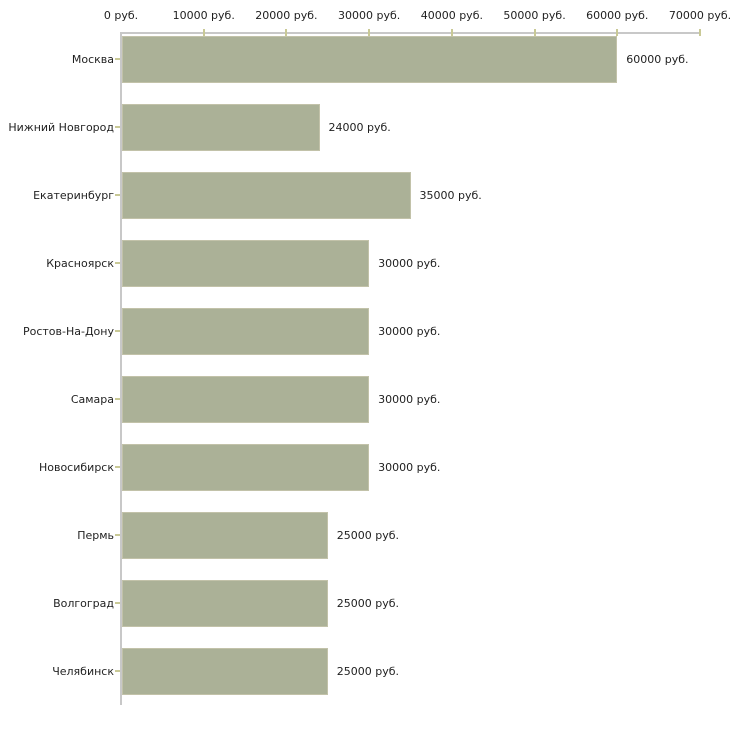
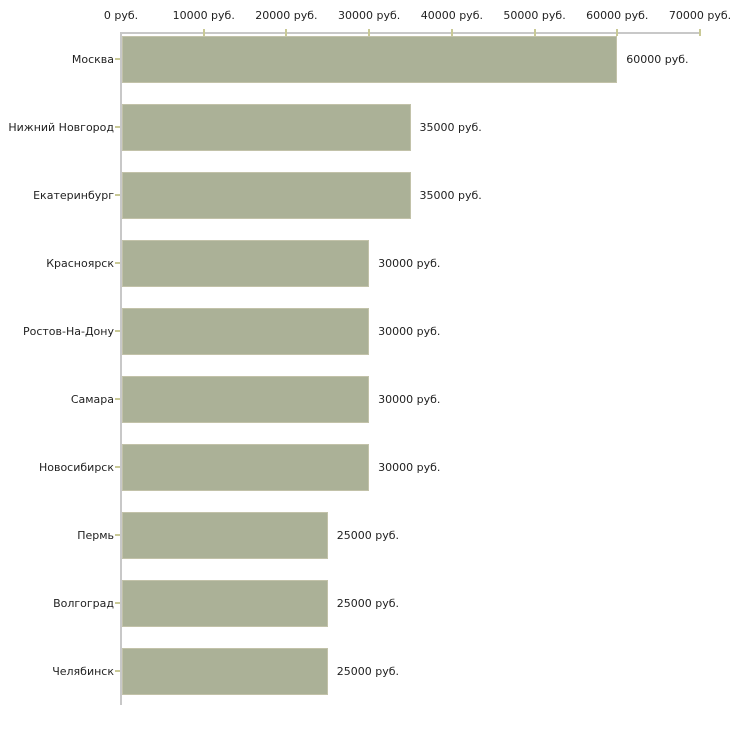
Нижний Новгород: 24000 -> 35000
